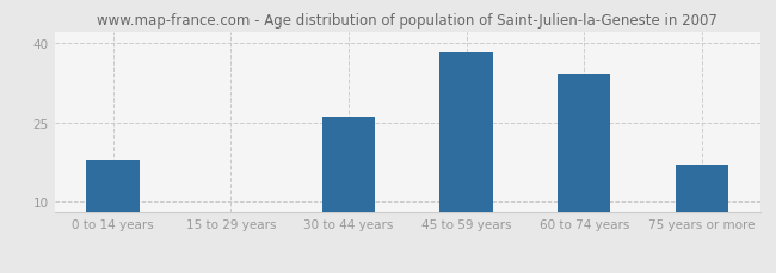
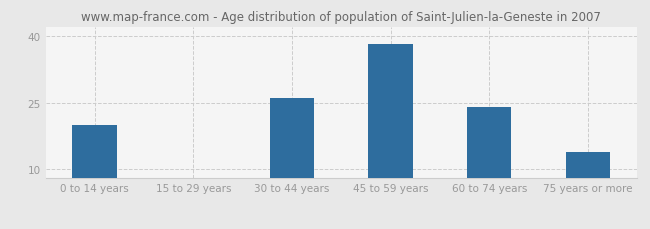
0 to 14 years: 18 -> 20
60 to 74 years: 34 -> 24
75 years or more: 17 -> 14
